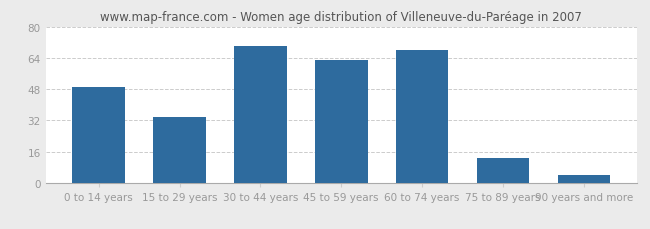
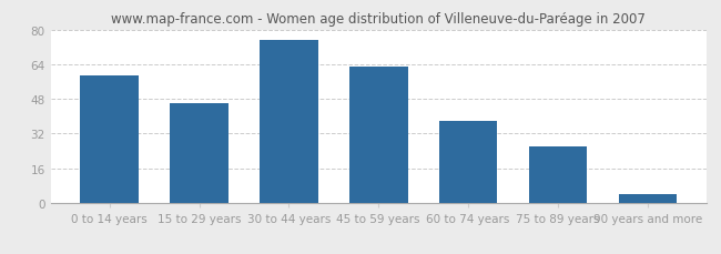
0 to 14 years: 49 -> 59
15 to 29 years: 34 -> 46
30 to 44 years: 70 -> 75
60 to 74 years: 68 -> 38
75 to 89 years: 13 -> 26
